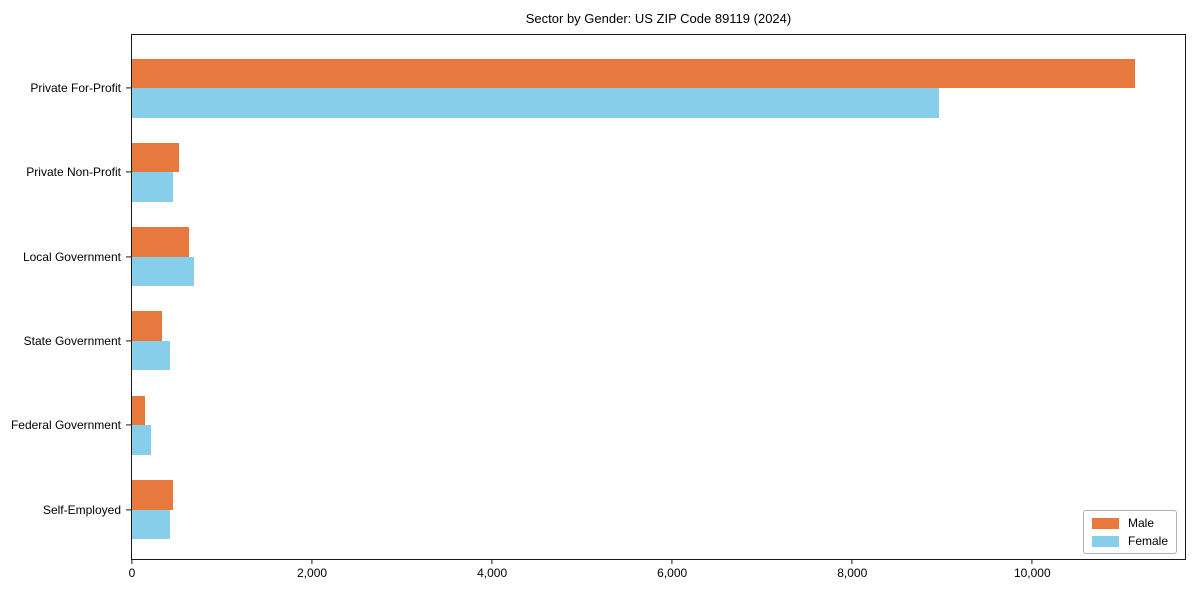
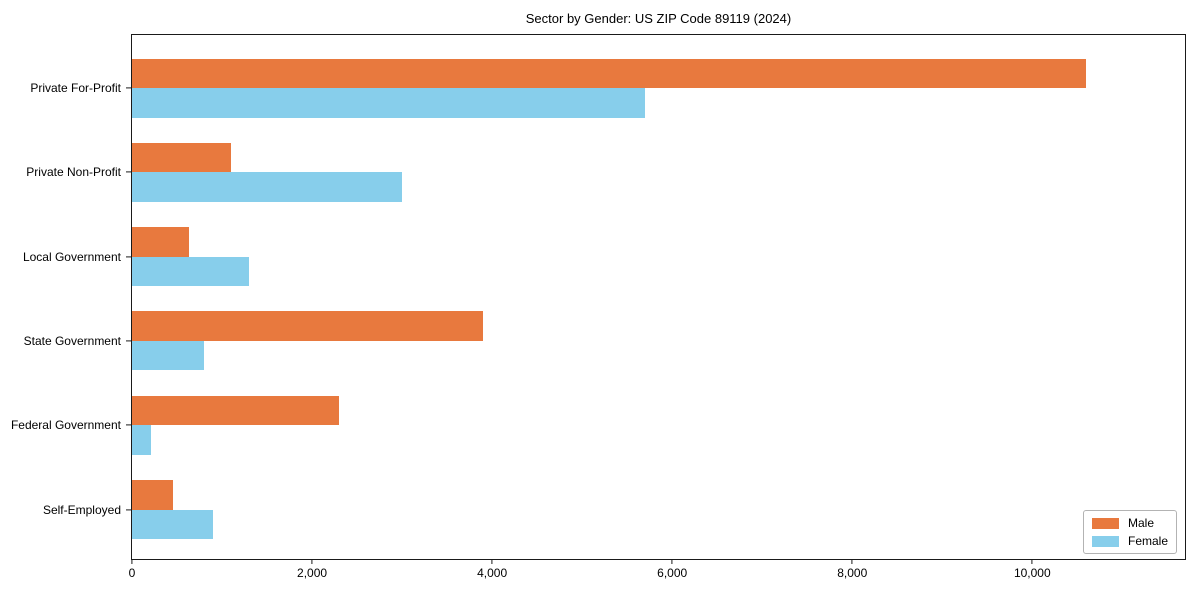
Male/Private For-Profit: 11100 -> 10600
Female/Private For-Profit: 9000 -> 5700
Male/Private Non-Profit: 500 -> 1100
Female/Private Non-Profit: 400 -> 3000
Female/Local Government: 700 -> 1300
Male/State Government: 300 -> 3900
Female/State Government: 400 -> 800
Male/Federal Government: 100 -> 2300
Female/Self-Employed: 400 -> 900
